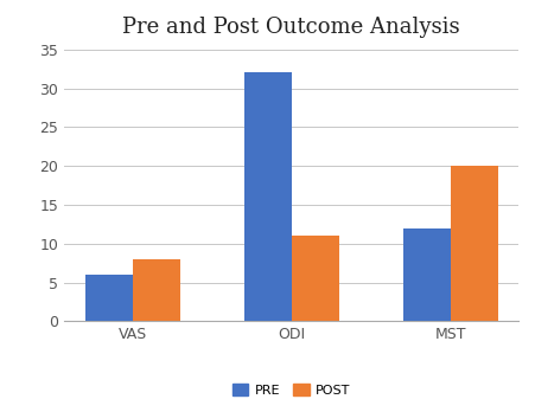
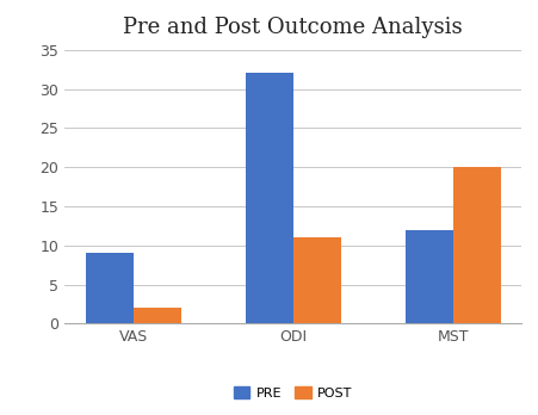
PRE/VAS: 6 -> 9
POST/VAS: 8 -> 2
